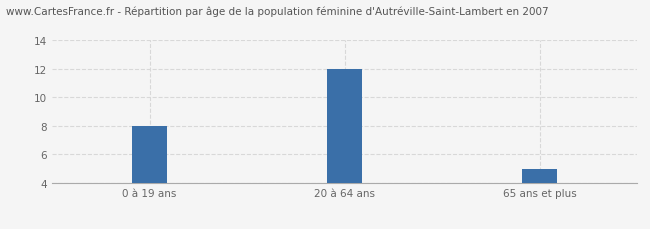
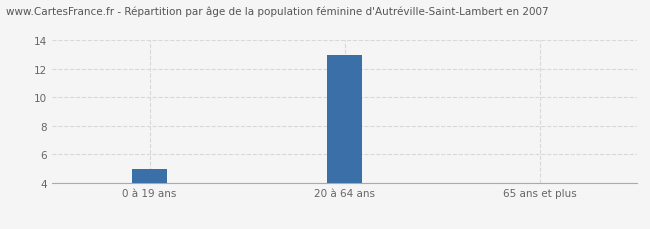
0 à 19 ans: 8 -> 5
20 à 64 ans: 12 -> 13
65 ans et plus: 5 -> 4
